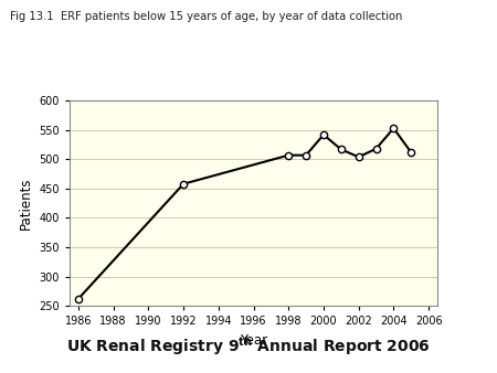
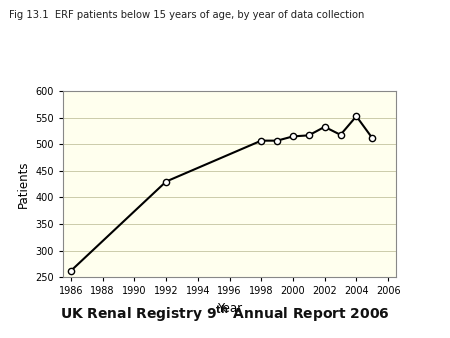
1992: 458 -> 430
2000: 542 -> 515
2002: 504 -> 533
